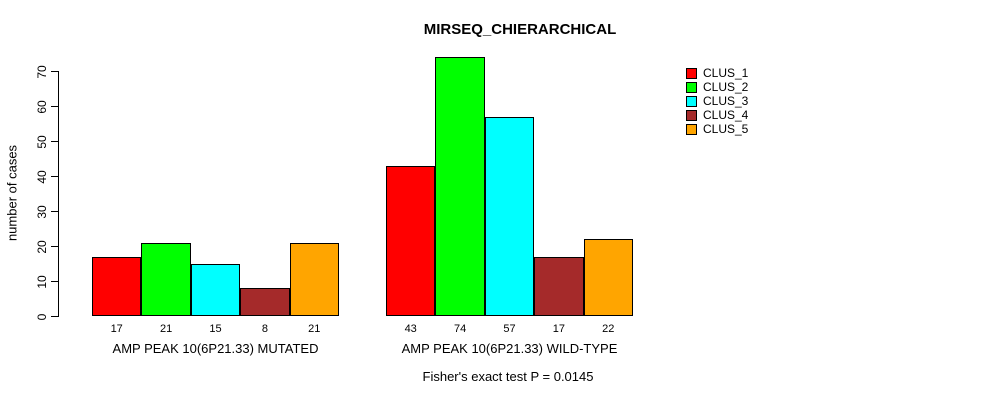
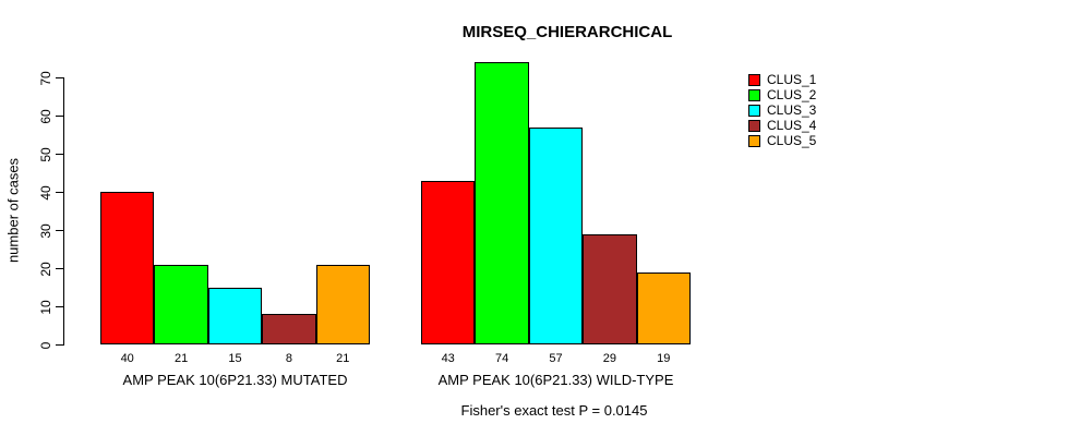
CLUS_1/AMP PEAK 10(6P21.33) MUTATED: 17 -> 40
CLUS_4/AMP PEAK 10(6P21.33) WILD-TYPE: 17 -> 29
CLUS_5/AMP PEAK 10(6P21.33) WILD-TYPE: 22 -> 19
